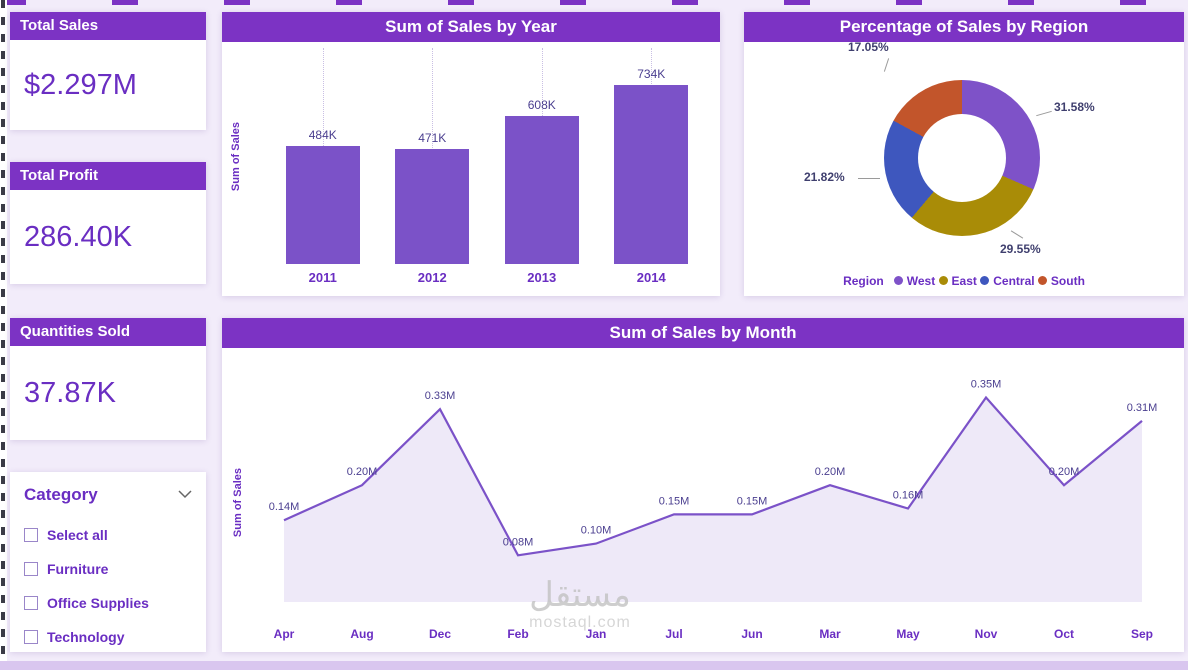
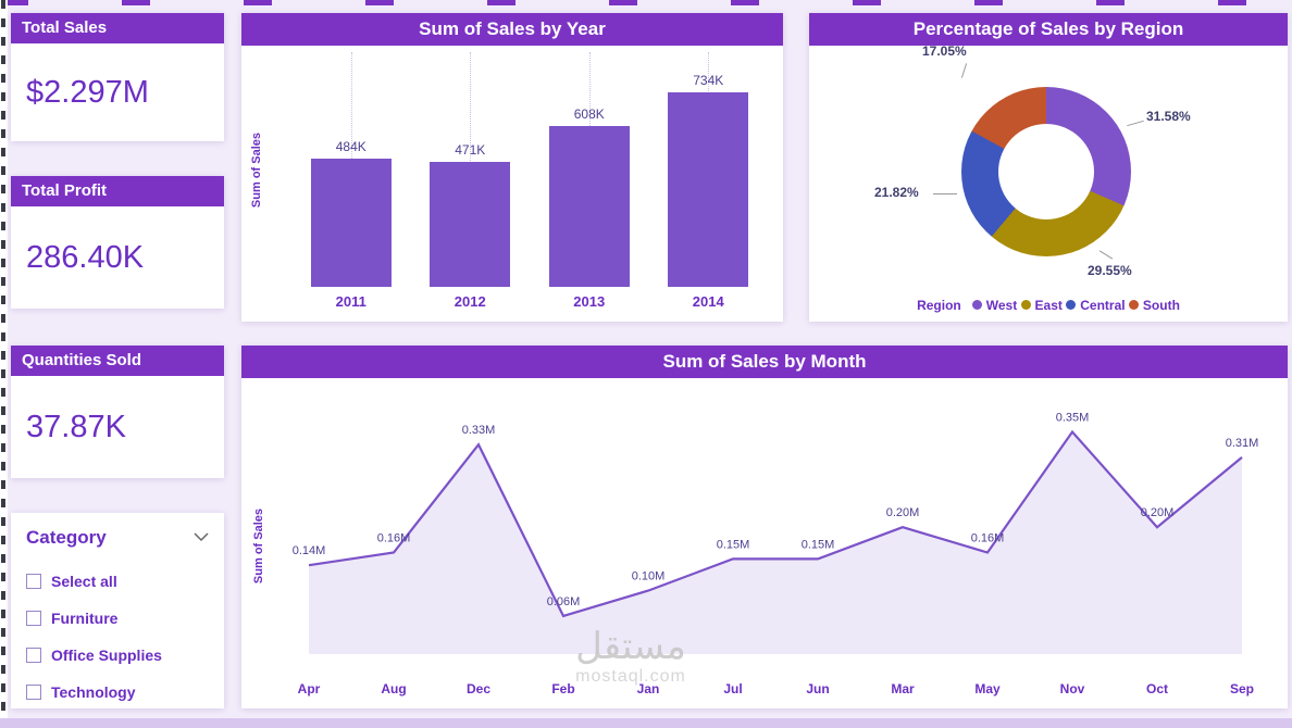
Sum of Sales by Month/Aug: 0.20M -> 0.16M
Sum of Sales by Month/Feb: 0.08M -> 0.06M
